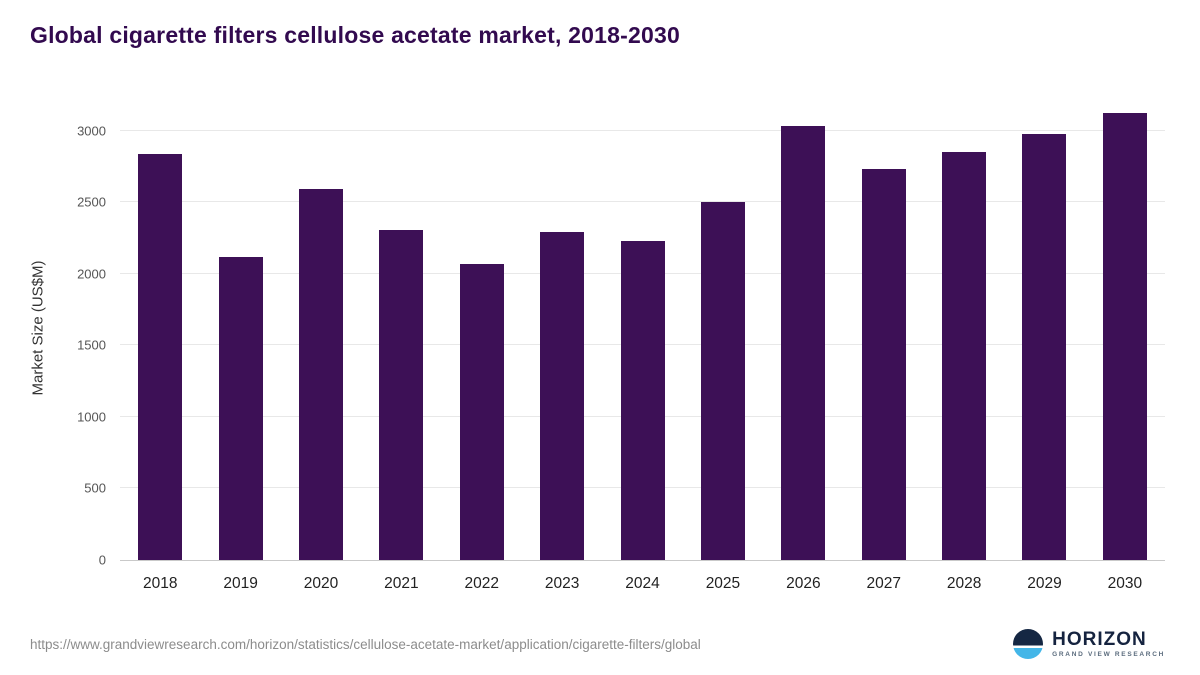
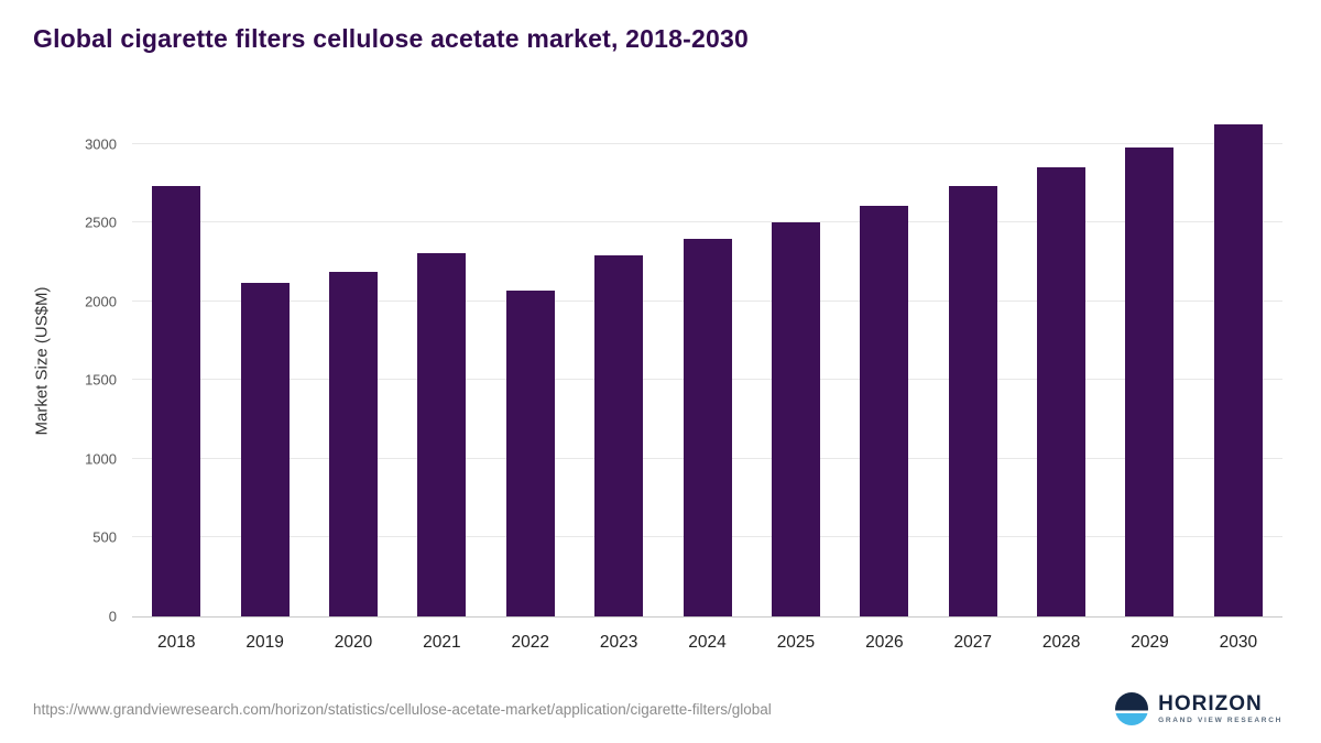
2018: 2840 -> 2730
2020: 2590 -> 2190
2024: 2230 -> 2400
2026: 3030 -> 2610
